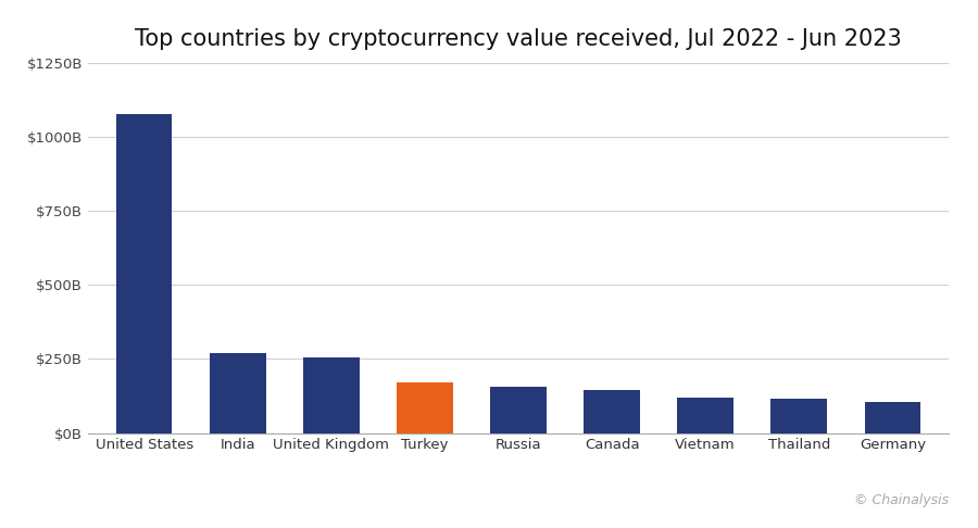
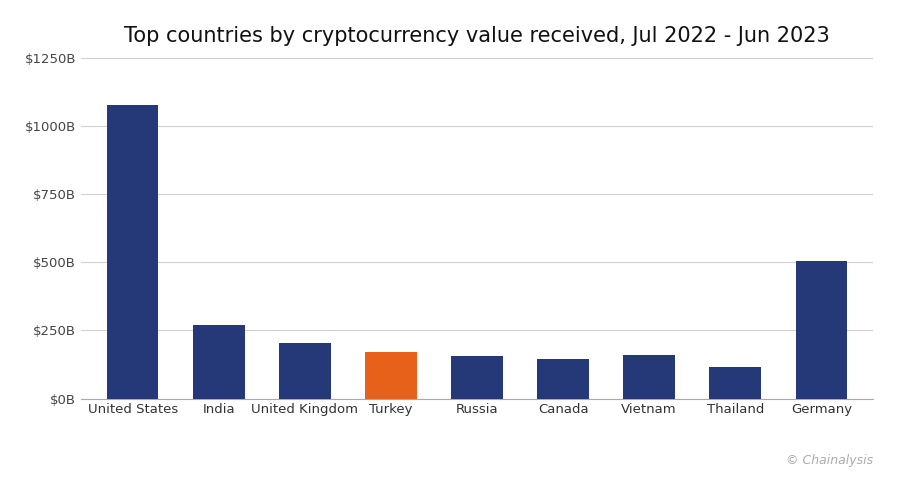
United Kingdom: $255B -> $205B
Vietnam: $120B -> $160B
Germany: $105B -> $505B
